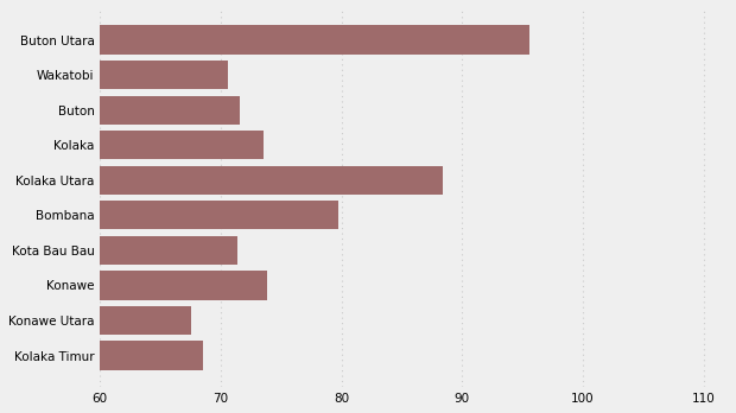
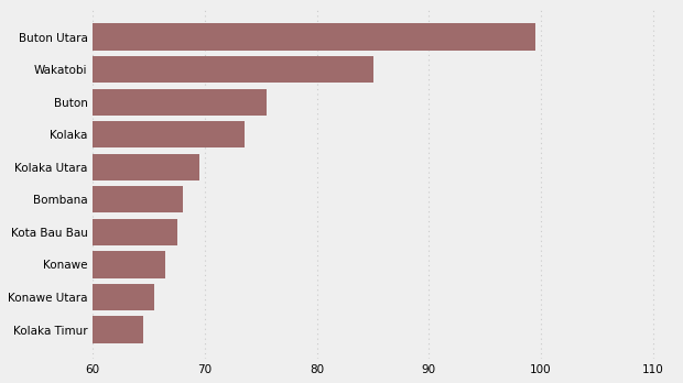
Buton Utara: 95.6 -> 99.5
Wakatobi: 70.6 -> 85.0
Buton: 71.6 -> 75.5
Kolaka Utara: 88.4 -> 69.5
Bombana: 79.7 -> 68.0
Kota Bau Bau: 71.4 -> 67.5
Konawe: 73.8 -> 66.5
Konawe Utara: 67.5 -> 65.5
Kolaka Timur: 68.5 -> 64.5
